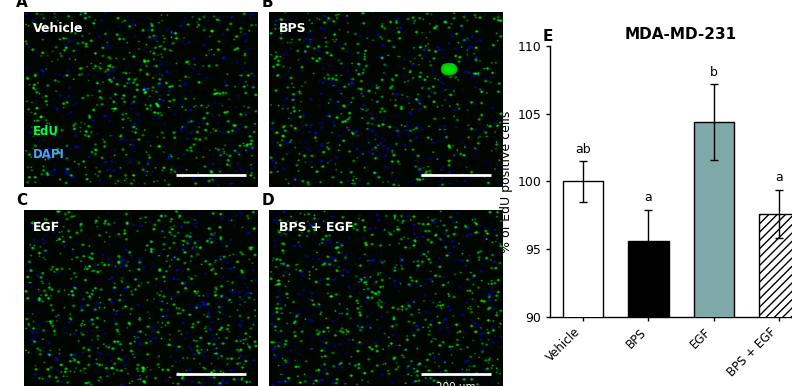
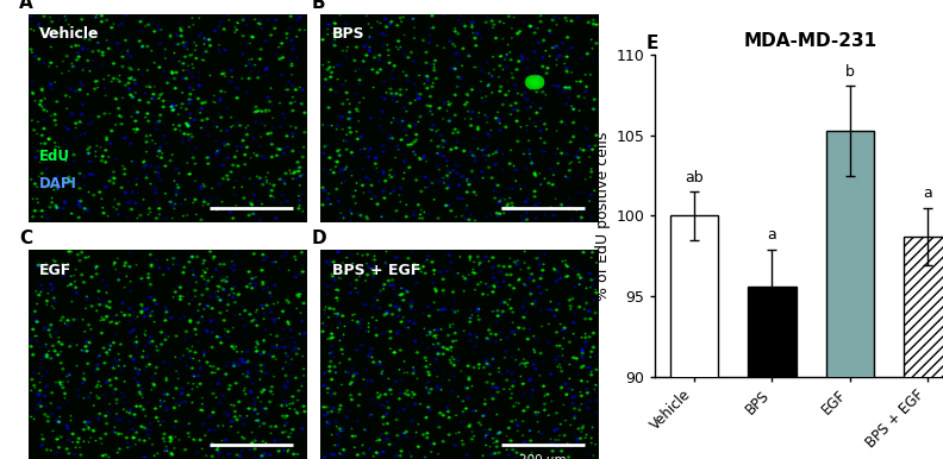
EGF: 104.4 -> 105.3
BPS + EGF: 97.6 -> 98.7
